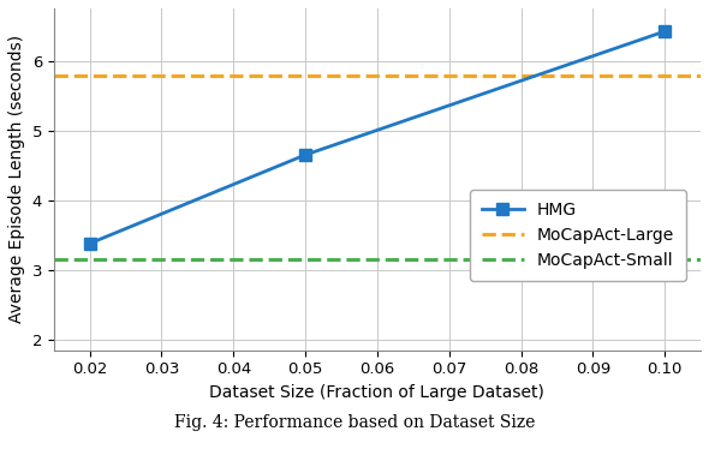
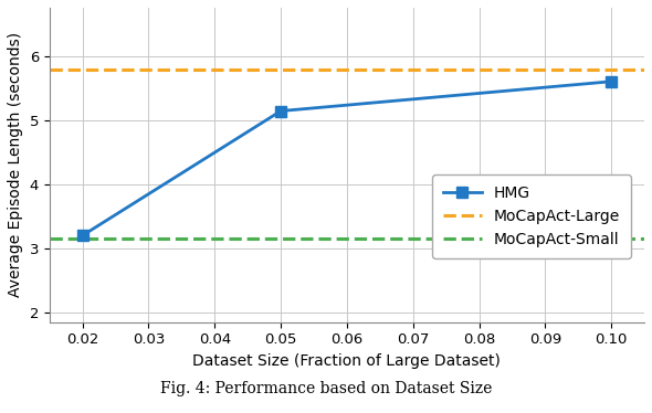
0.02: 3.38 -> 3.20
0.05: 4.65 -> 5.14
0.10: 6.42 -> 5.60
